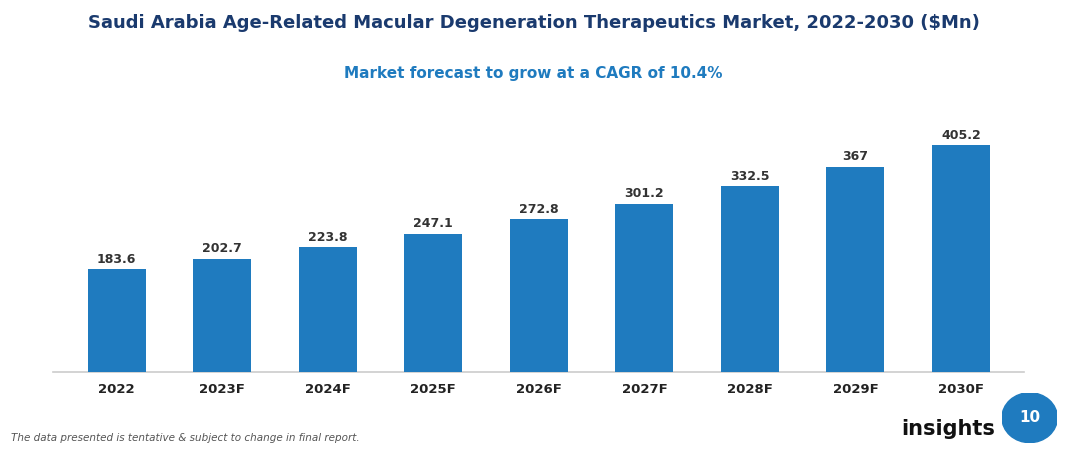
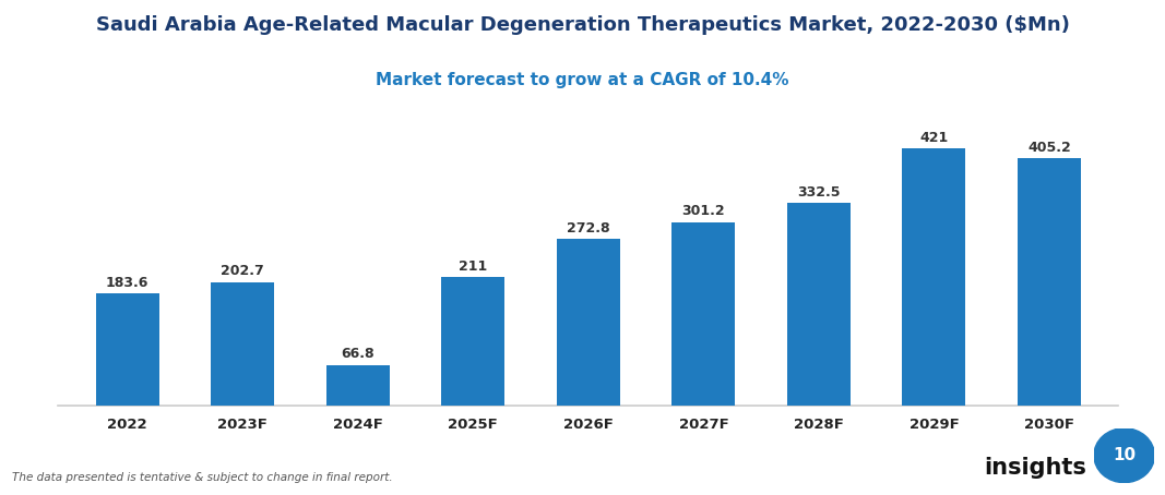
2024F: 223.8 -> 66.8
2025F: 247.1 -> 211
2029F: 367 -> 421
